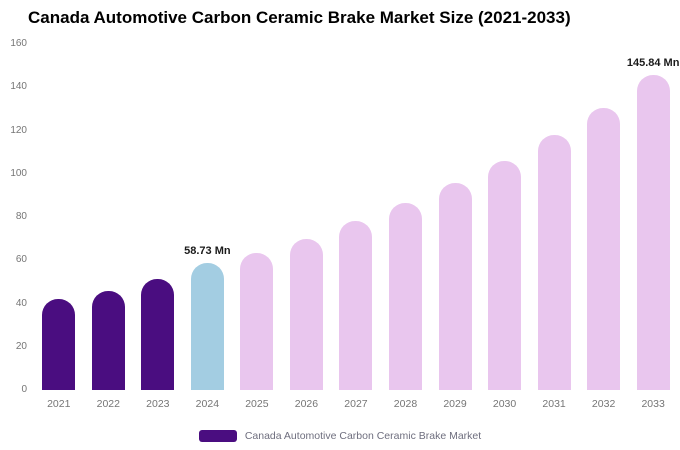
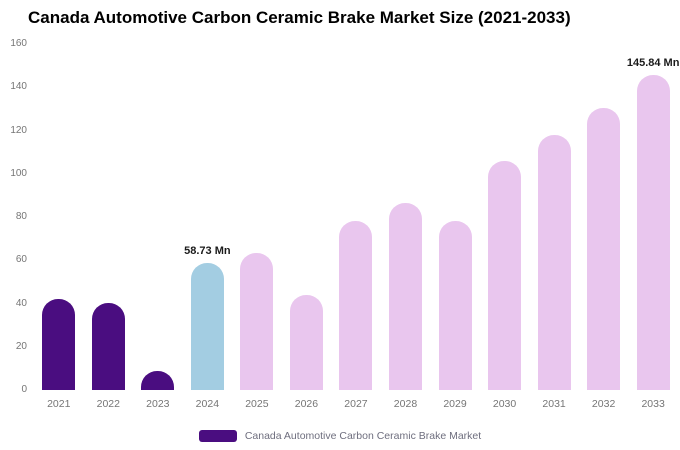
2022: 46 -> 40
2023: 52 -> 9
2026: 70 -> 44
2029: 96 -> 78
